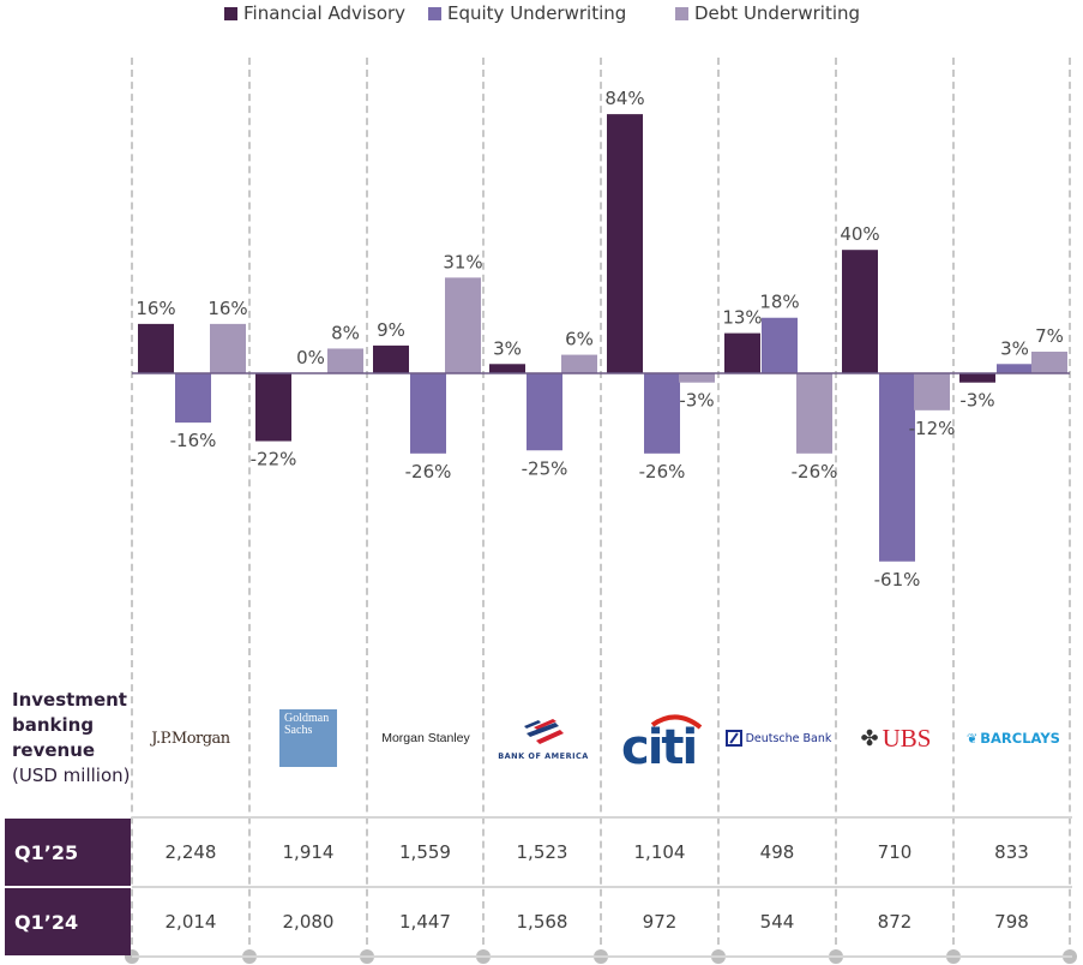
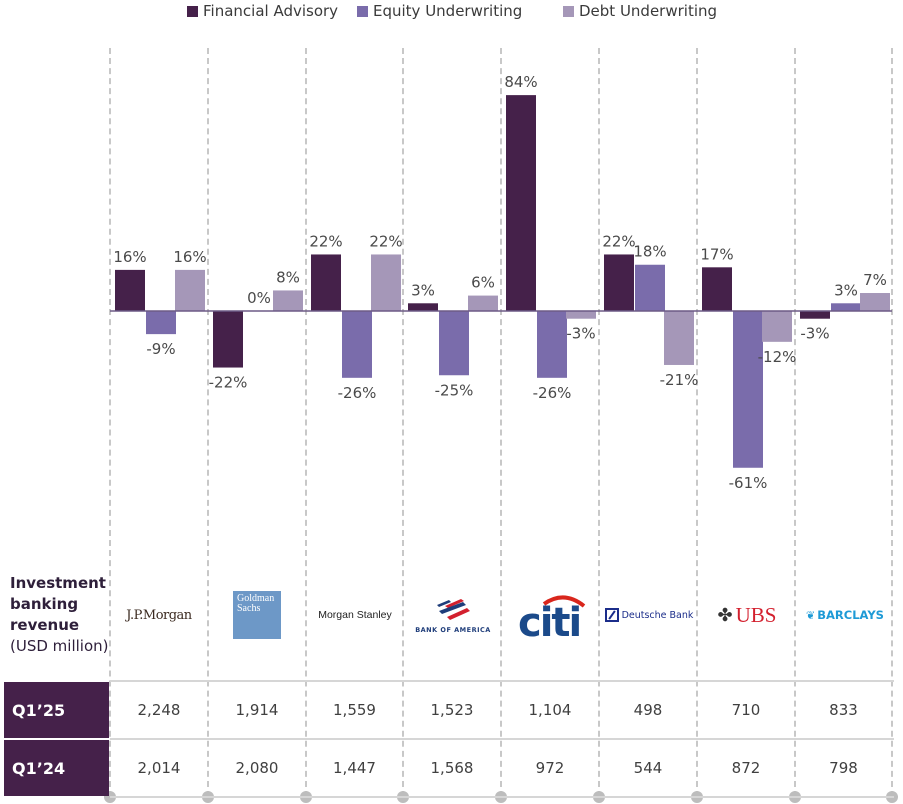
Equity Underwriting/J.P.Morgan: -16% -> -9%
Financial Advisory/Morgan Stanley: 9% -> 22%
Debt Underwriting/Morgan Stanley: 31% -> 22%
Financial Advisory/Deutsche Bank: 13% -> 22%
Debt Underwriting/Deutsche Bank: -26% -> -21%
Financial Advisory/UBS: 40% -> 17%
